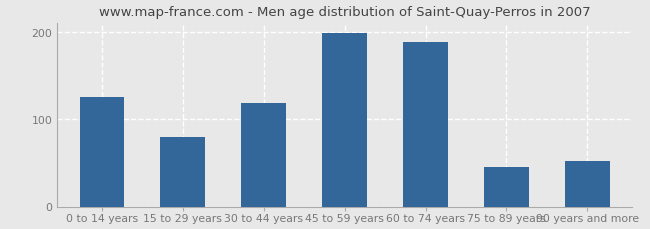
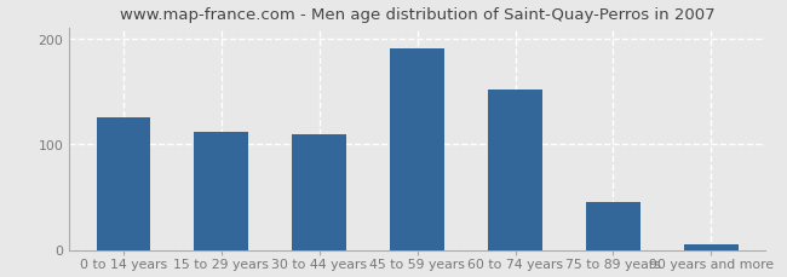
15 to 29 years: 80 -> 112
30 to 44 years: 118 -> 109
45 to 59 years: 198 -> 190
60 to 74 years: 188 -> 152
90 years and more: 52 -> 5
